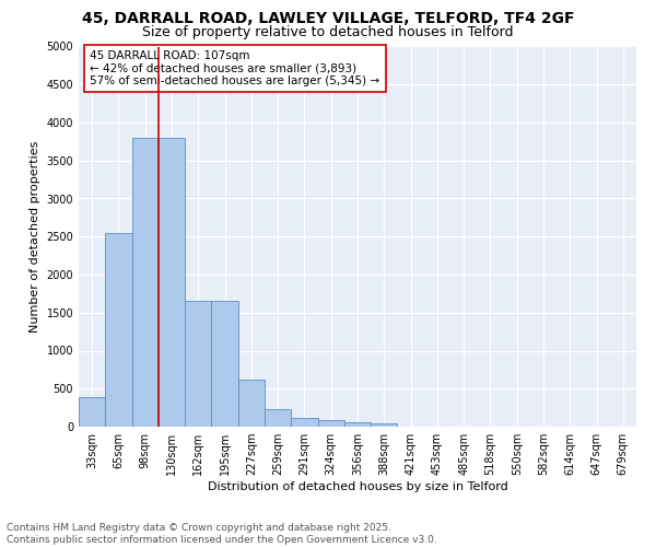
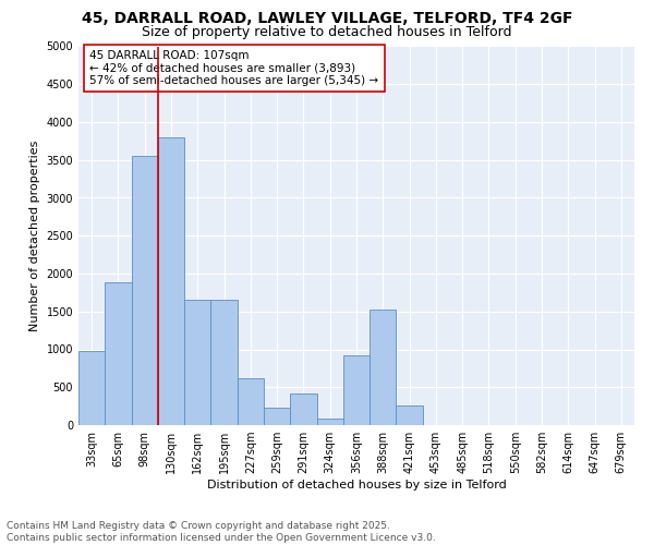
33sqm: 390 -> 980
65sqm: 2550 -> 1880
98sqm: 3800 -> 3560
291sqm: 110 -> 420
356sqm: 60 -> 920
388sqm: 40 -> 1520
421sqm: 0 -> 260
